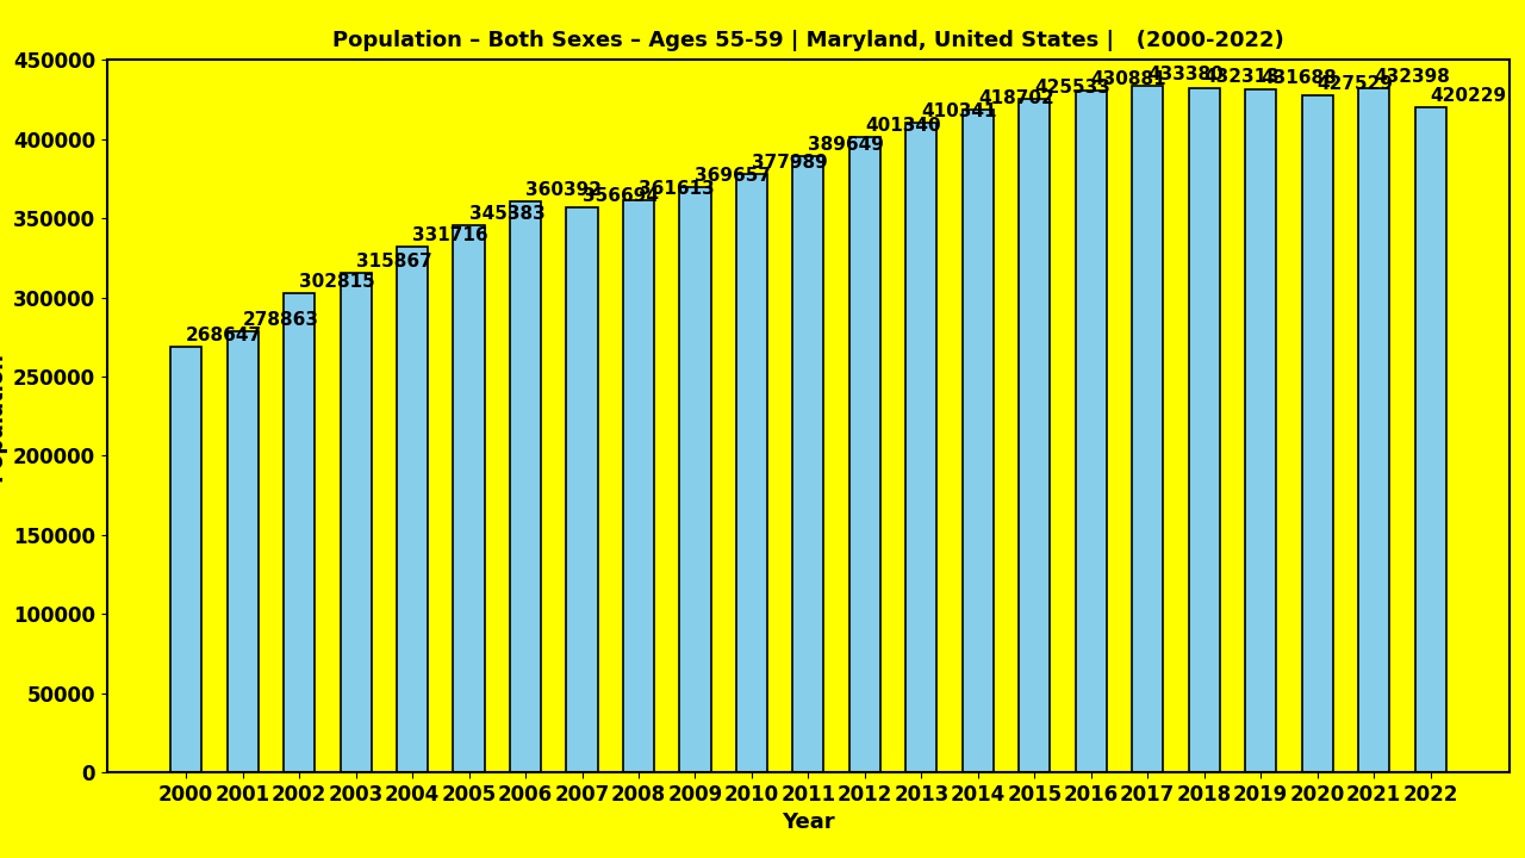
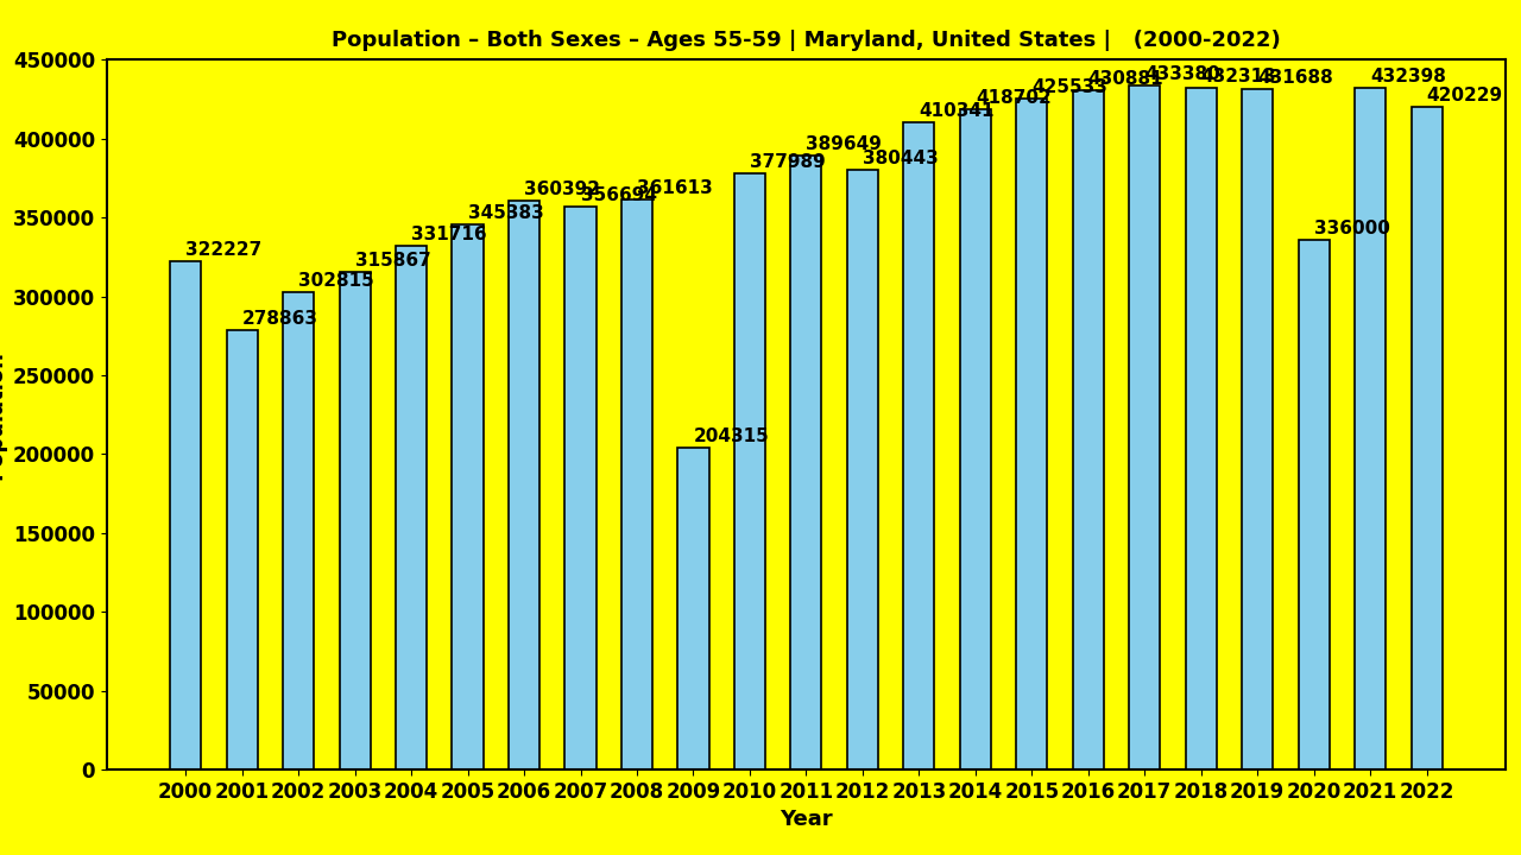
2000: 268647 -> 322227
2009: 369657 -> 204315
2012: 401340 -> 380443
2020: 428000 -> 336000
